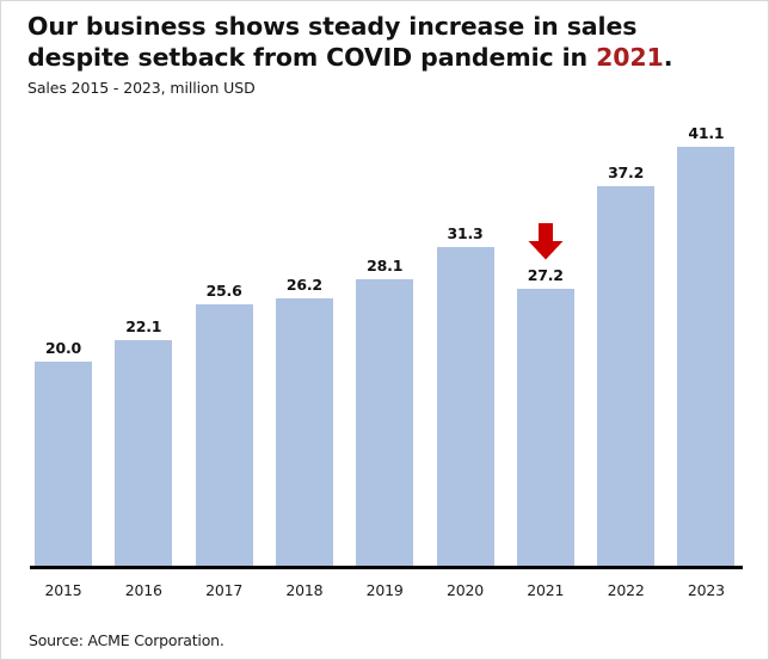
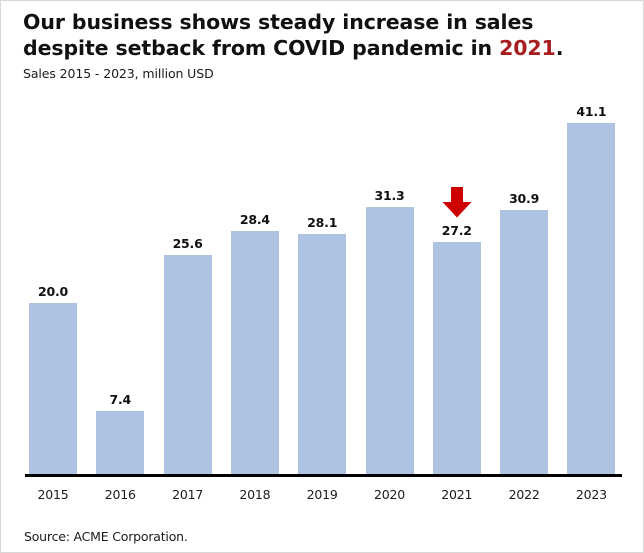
2016: 22.1 -> 7.4
2018: 26.2 -> 28.4
2022: 37.2 -> 30.9
